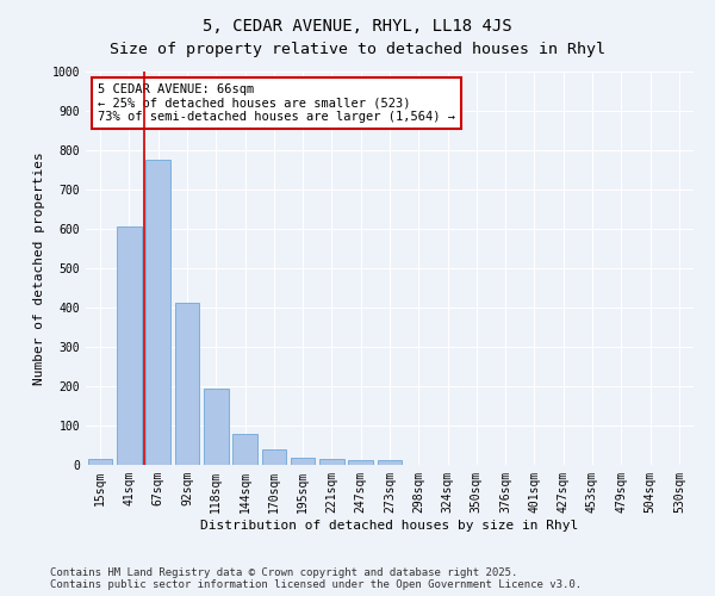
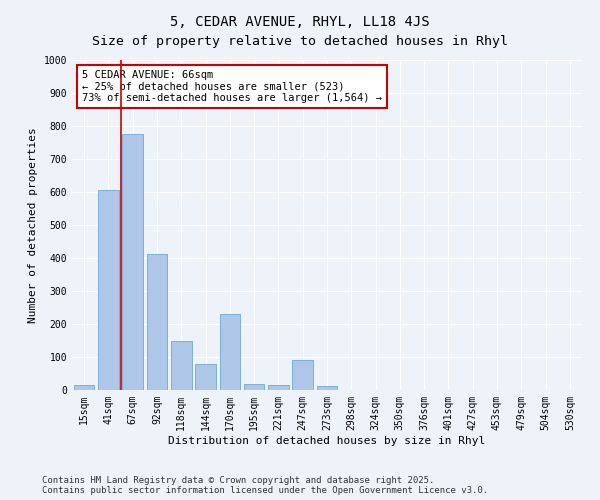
118sqm: 193 -> 150
170sqm: 38 -> 230
247sqm: 11 -> 90
